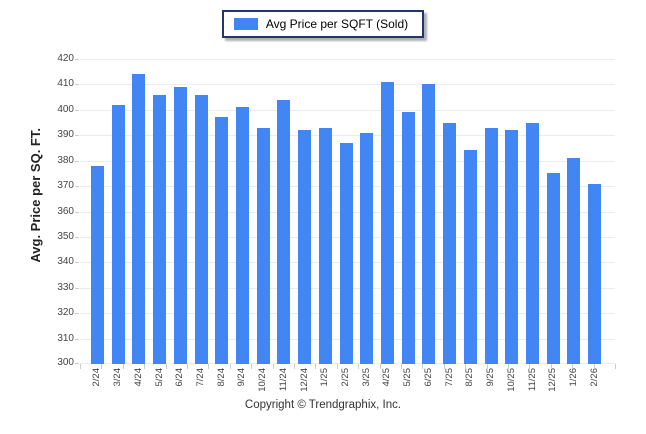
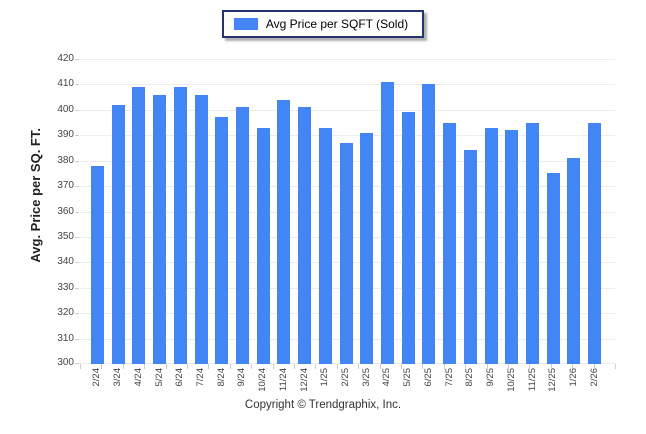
4/24: 414 -> 409
12/24: 392 -> 401
2/26: 371 -> 395
